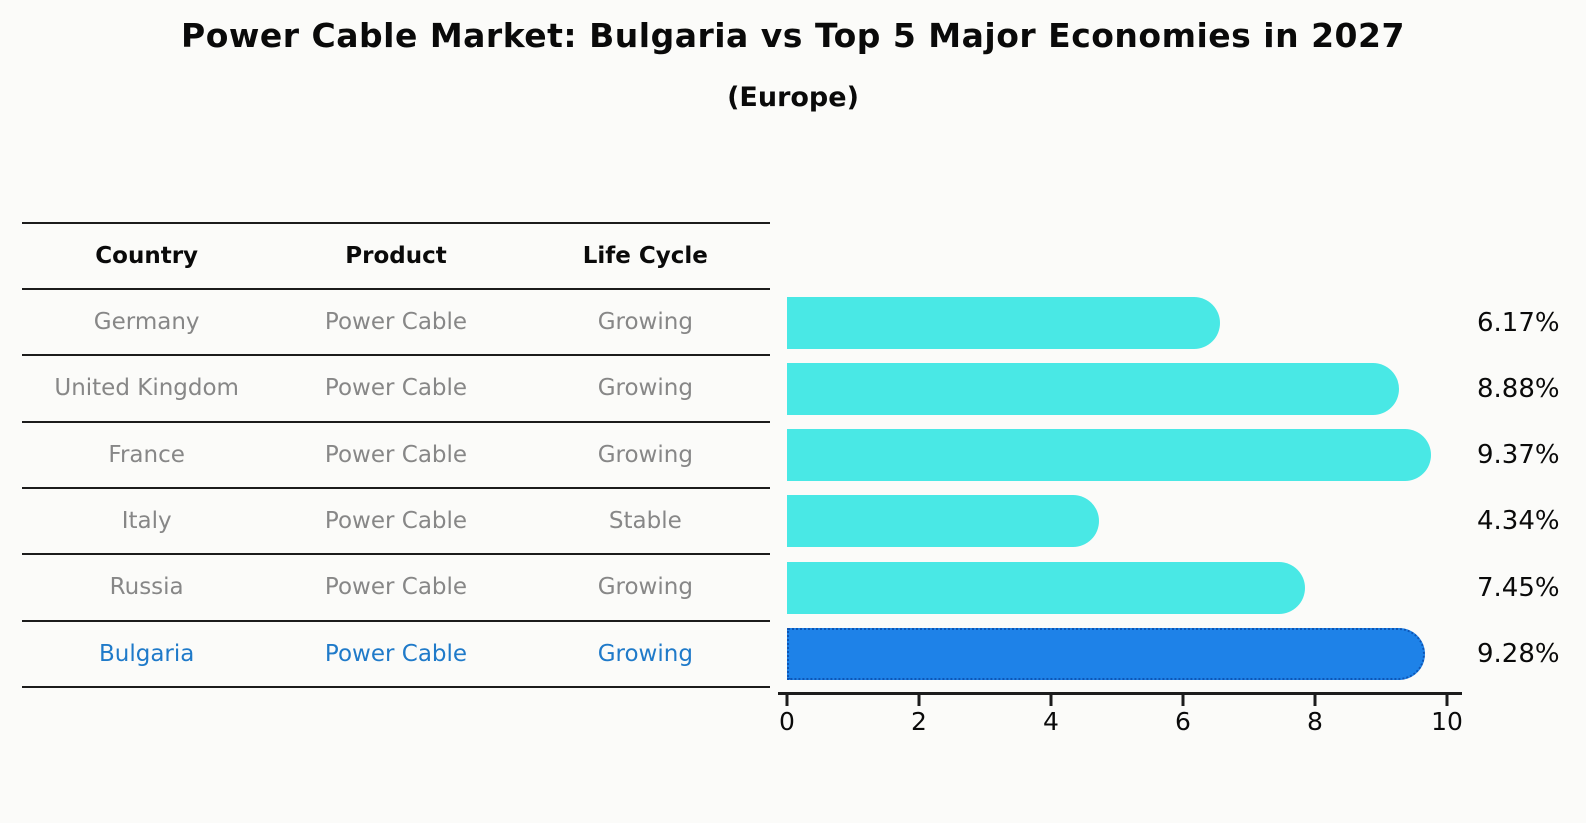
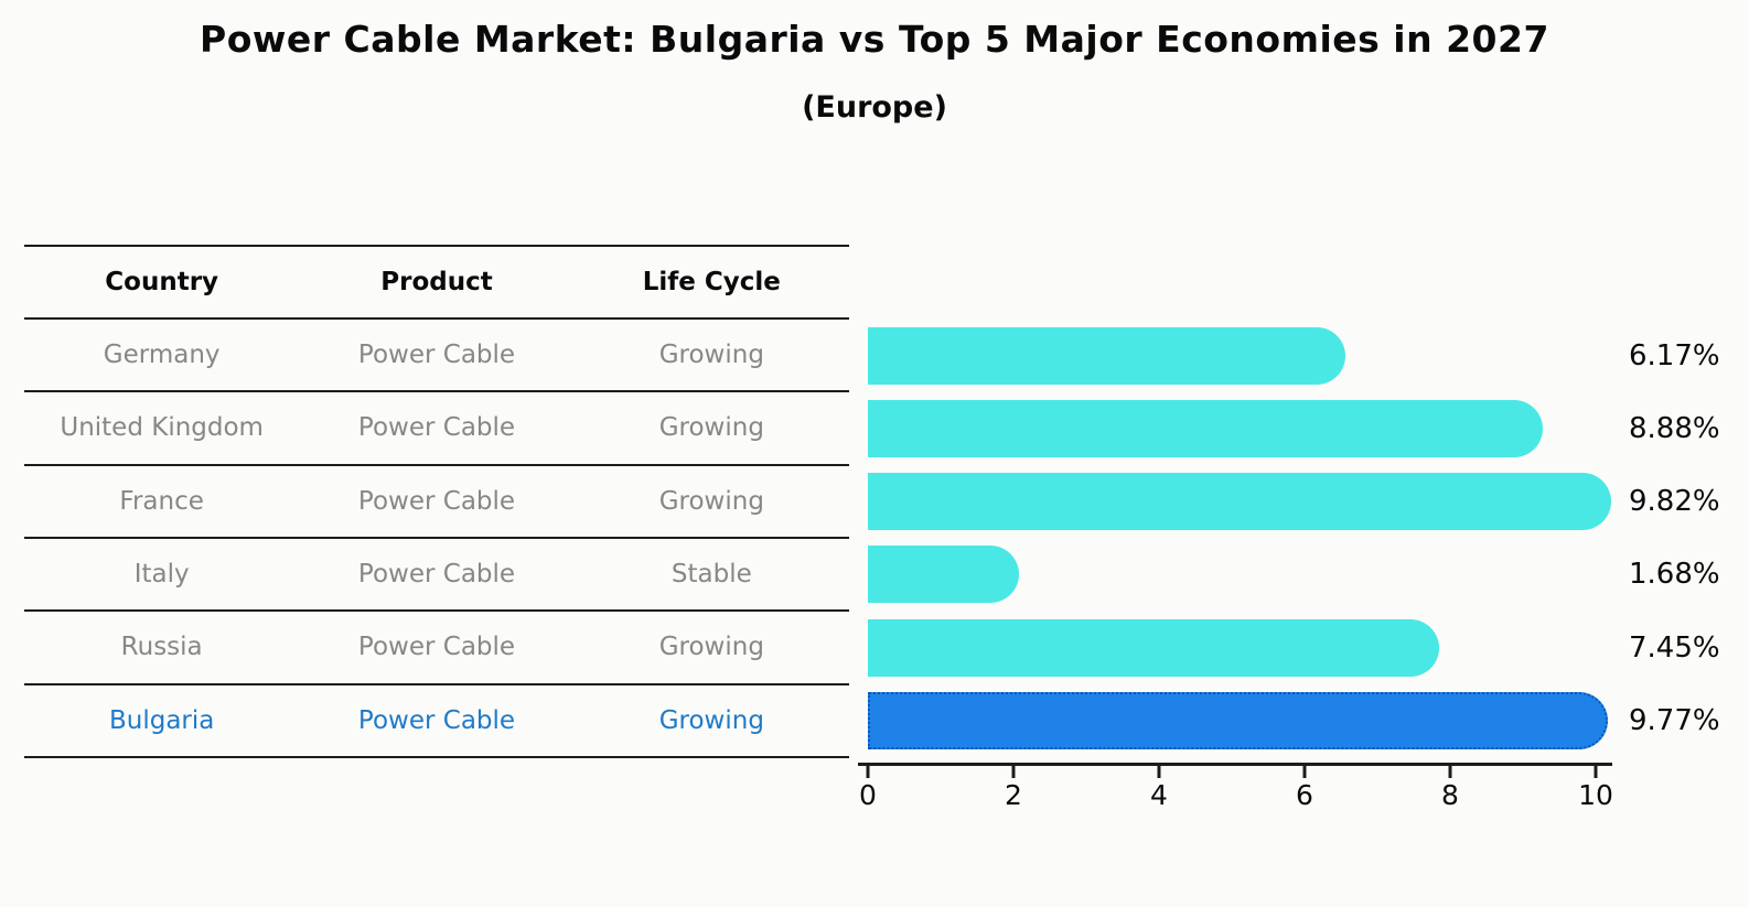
France: 9.37% -> 9.82%
Italy: 4.34% -> 1.68%
Bulgaria: 9.28% -> 9.77%
